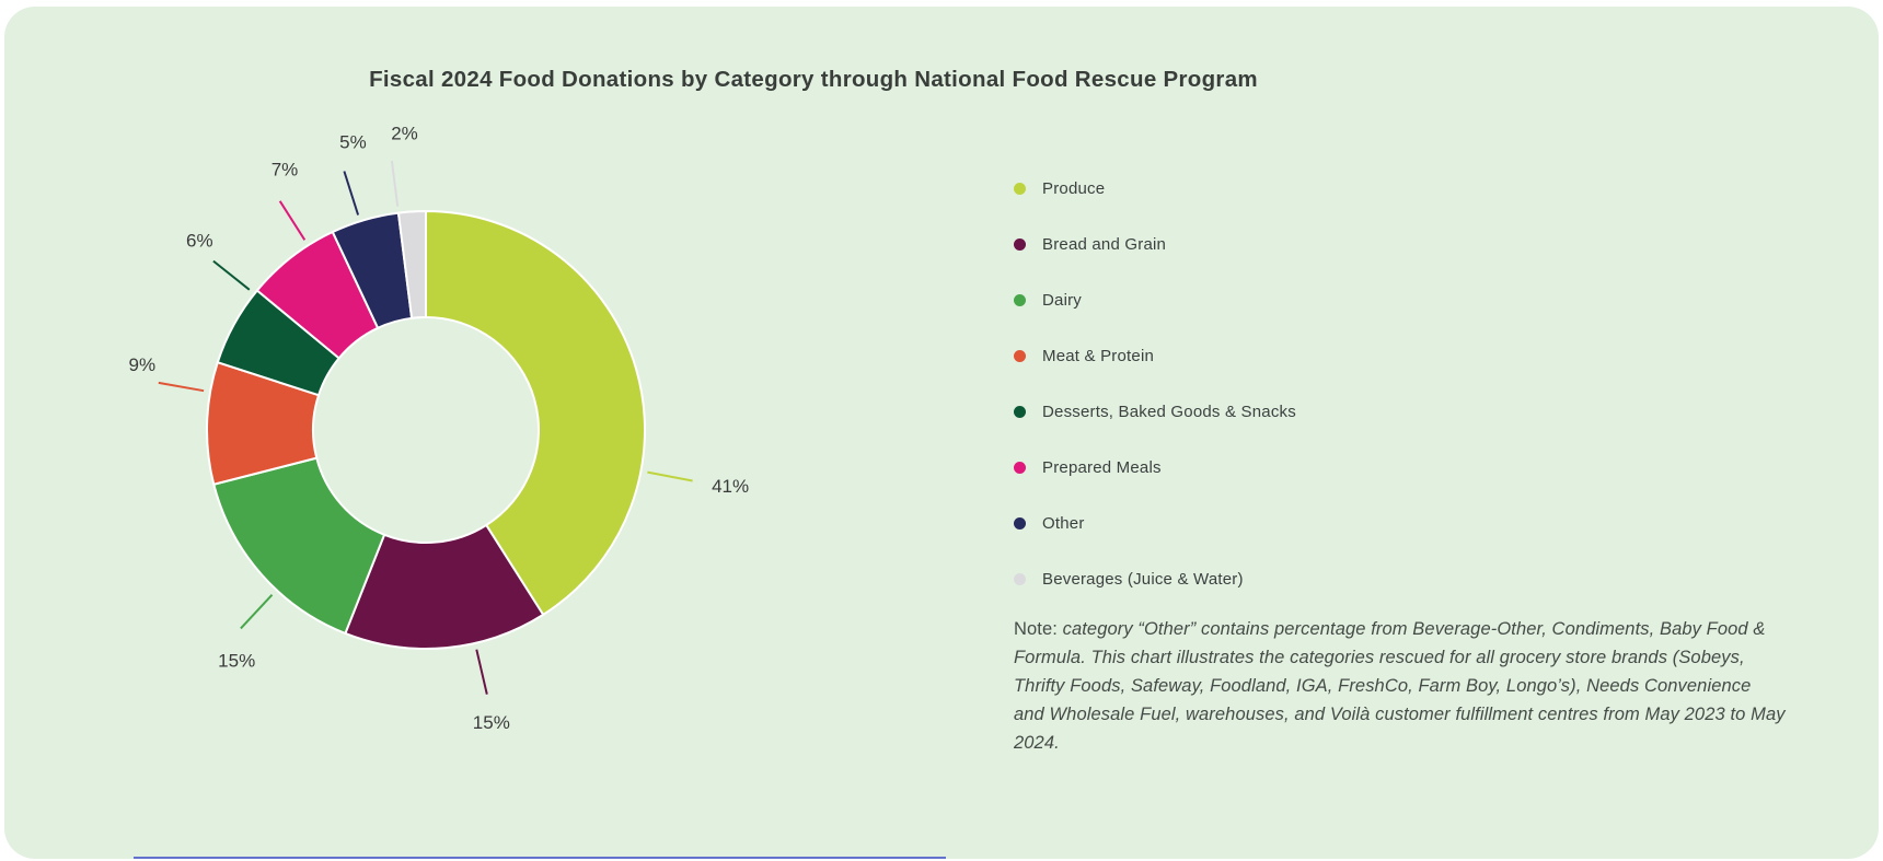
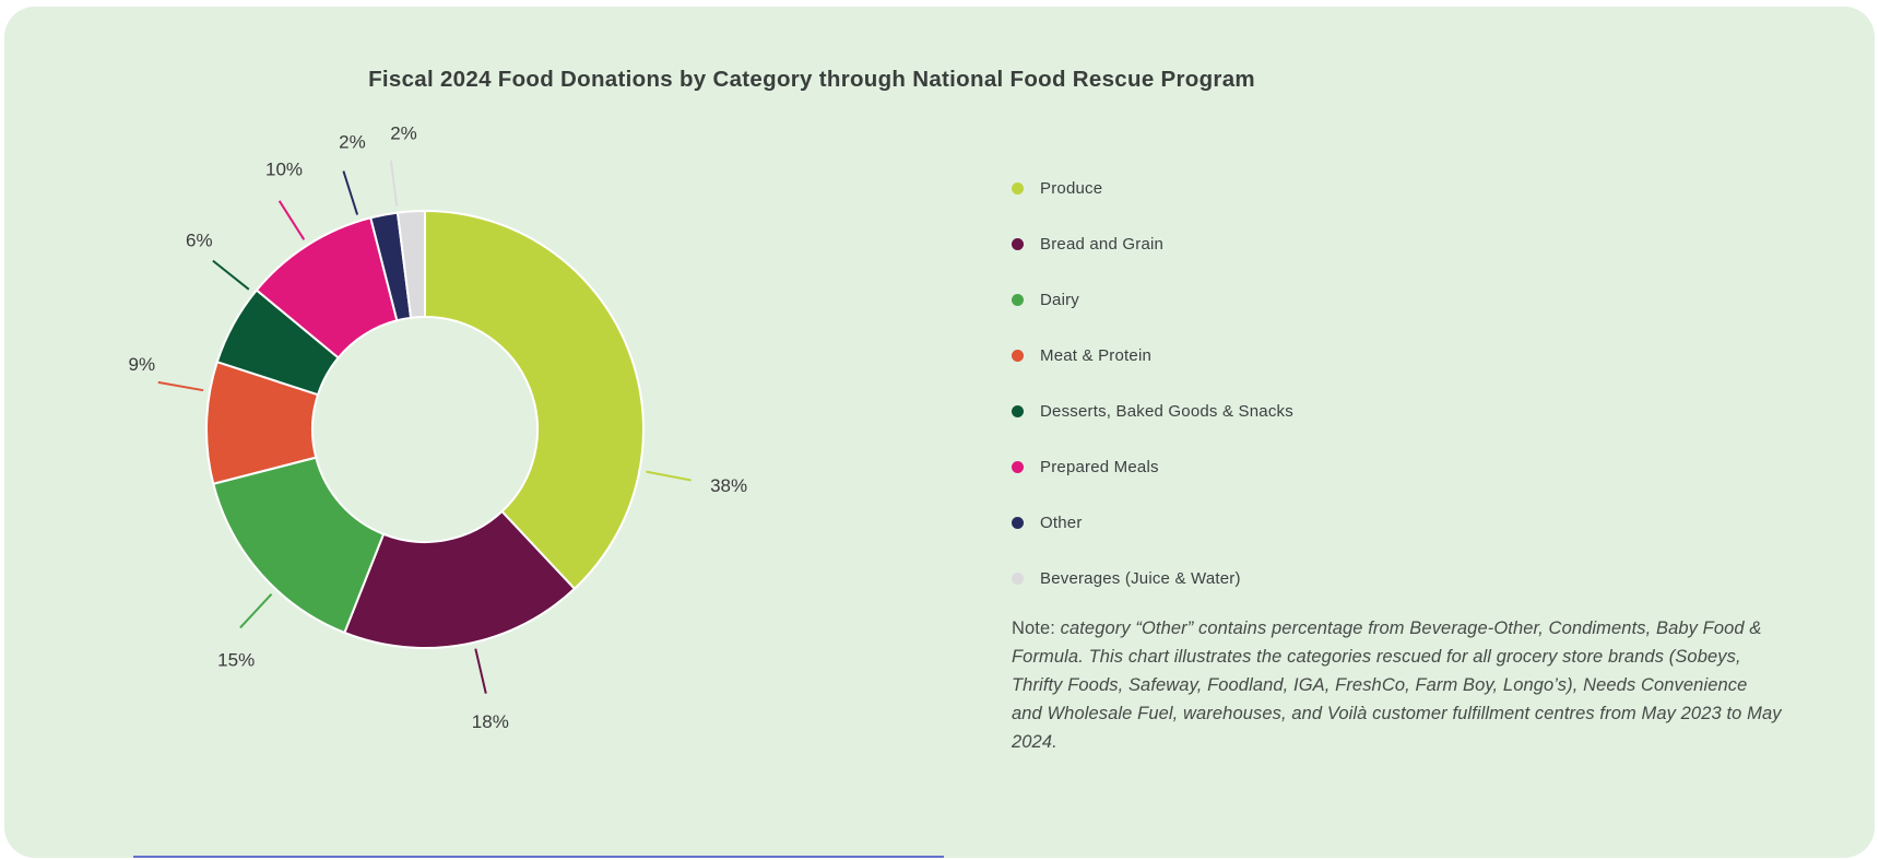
Produce: 41% -> 38%
Bread and Grain: 15% -> 18%
Prepared Meals: 7% -> 10%
Other: 5% -> 2%
